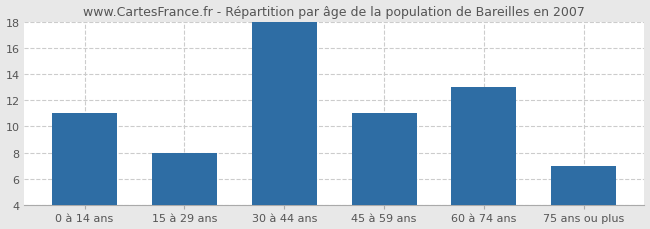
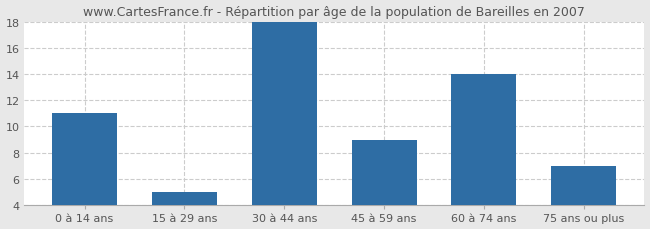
15 à 29 ans: 8 -> 5
45 à 59 ans: 11 -> 9
60 à 74 ans: 13 -> 14
